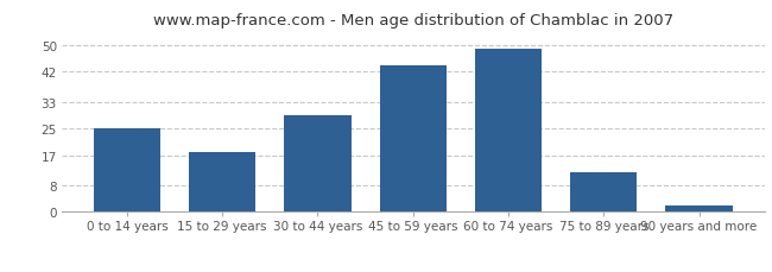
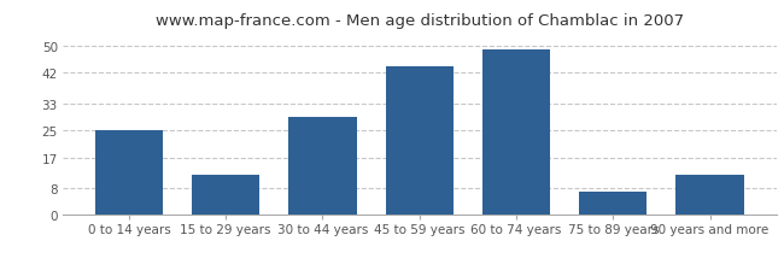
15 to 29 years: 18 -> 12
75 to 89 years: 12 -> 7
90 years and more: 2 -> 12
